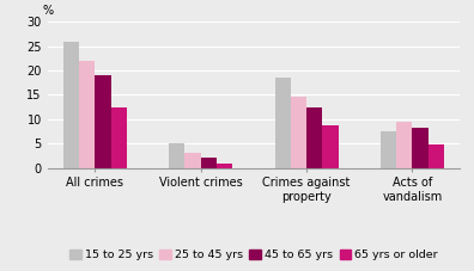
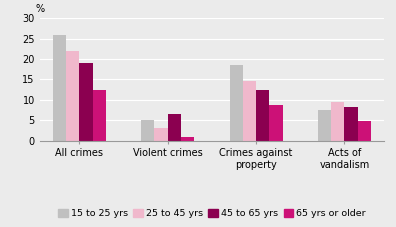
45 to 65 yrs/Violent crimes: 2.2 -> 6.5
